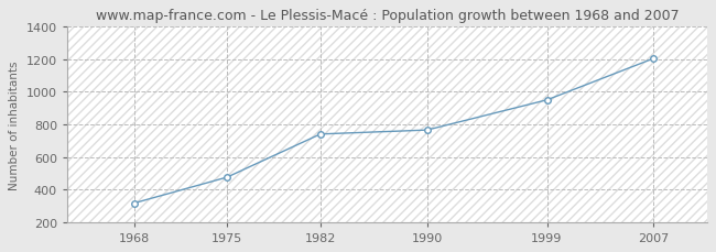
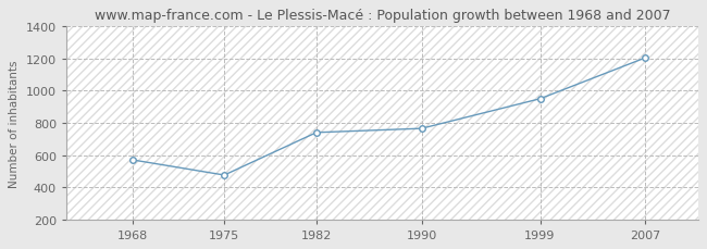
1968: 320 -> 570
